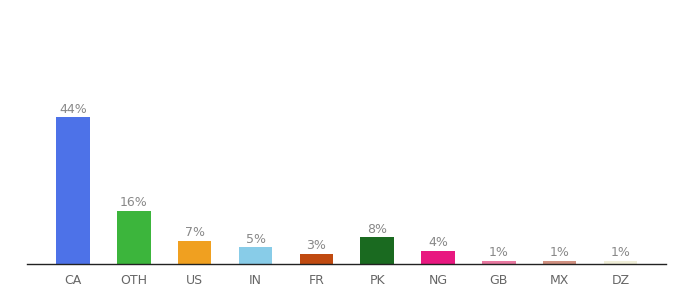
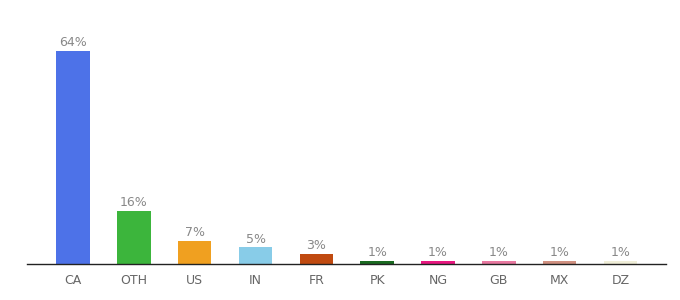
CA: 44% -> 64%
PK: 8% -> 1%
NG: 4% -> 1%
